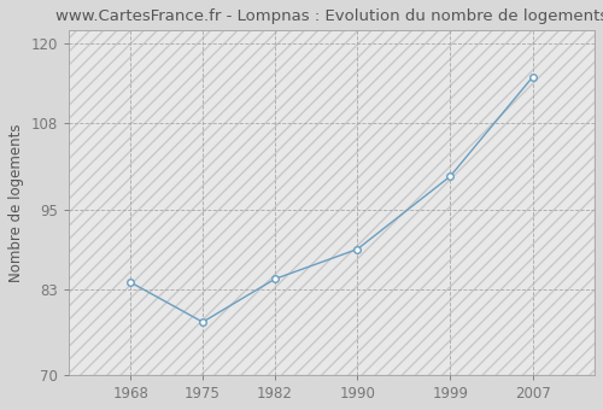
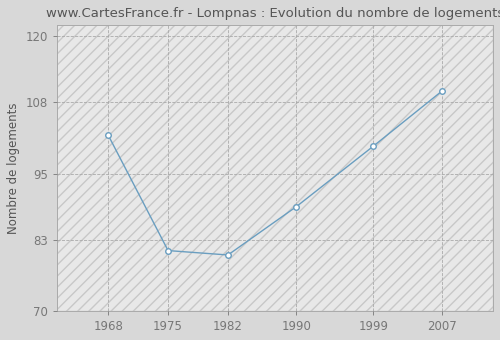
1968: 84.0 -> 102.0
1975: 78.0 -> 81.0
1982: 84.5 -> 80.2
2007: 115.0 -> 110.0
